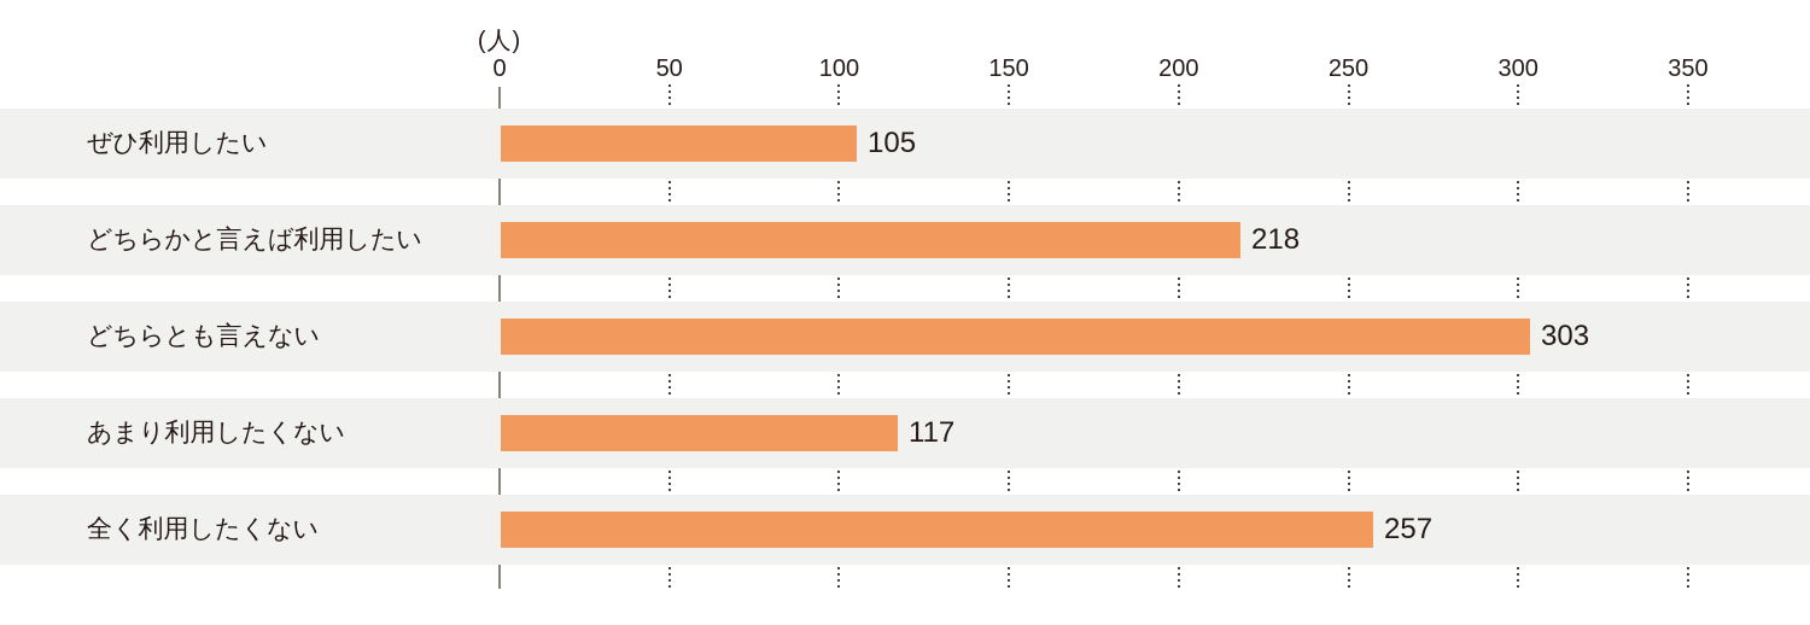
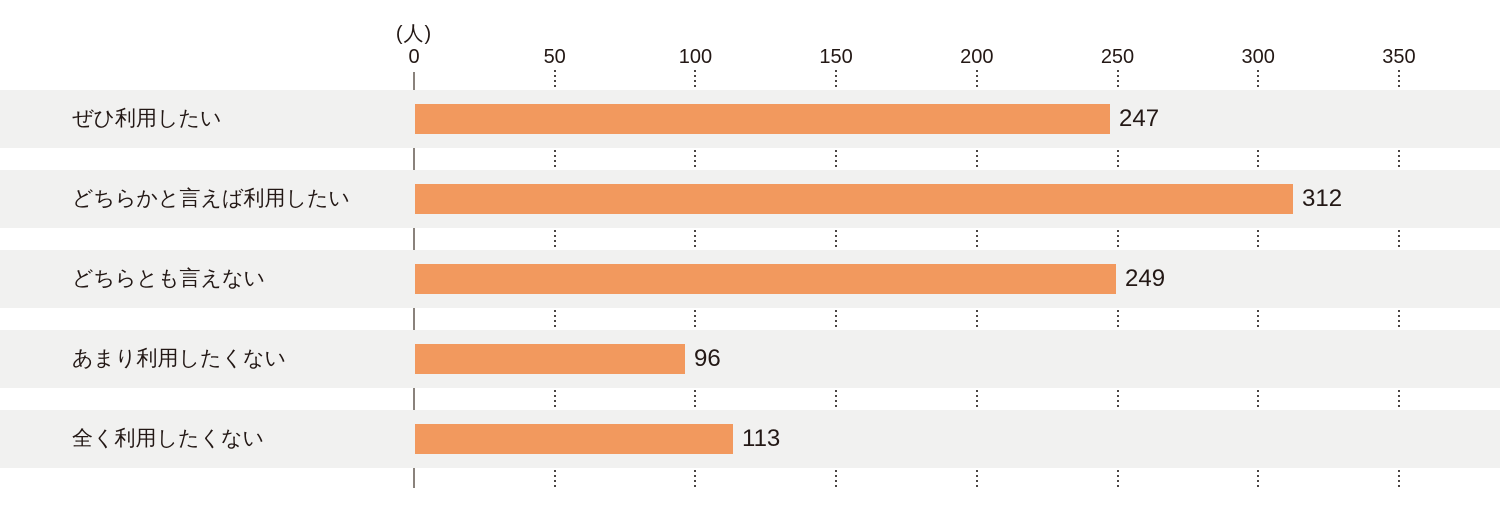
ぜひ利用したい: 105 -> 247
どちらかと言えば利用したい: 218 -> 312
どちらとも言えない: 303 -> 249
あまり利用したくない: 117 -> 96
全く利用したくない: 257 -> 113
